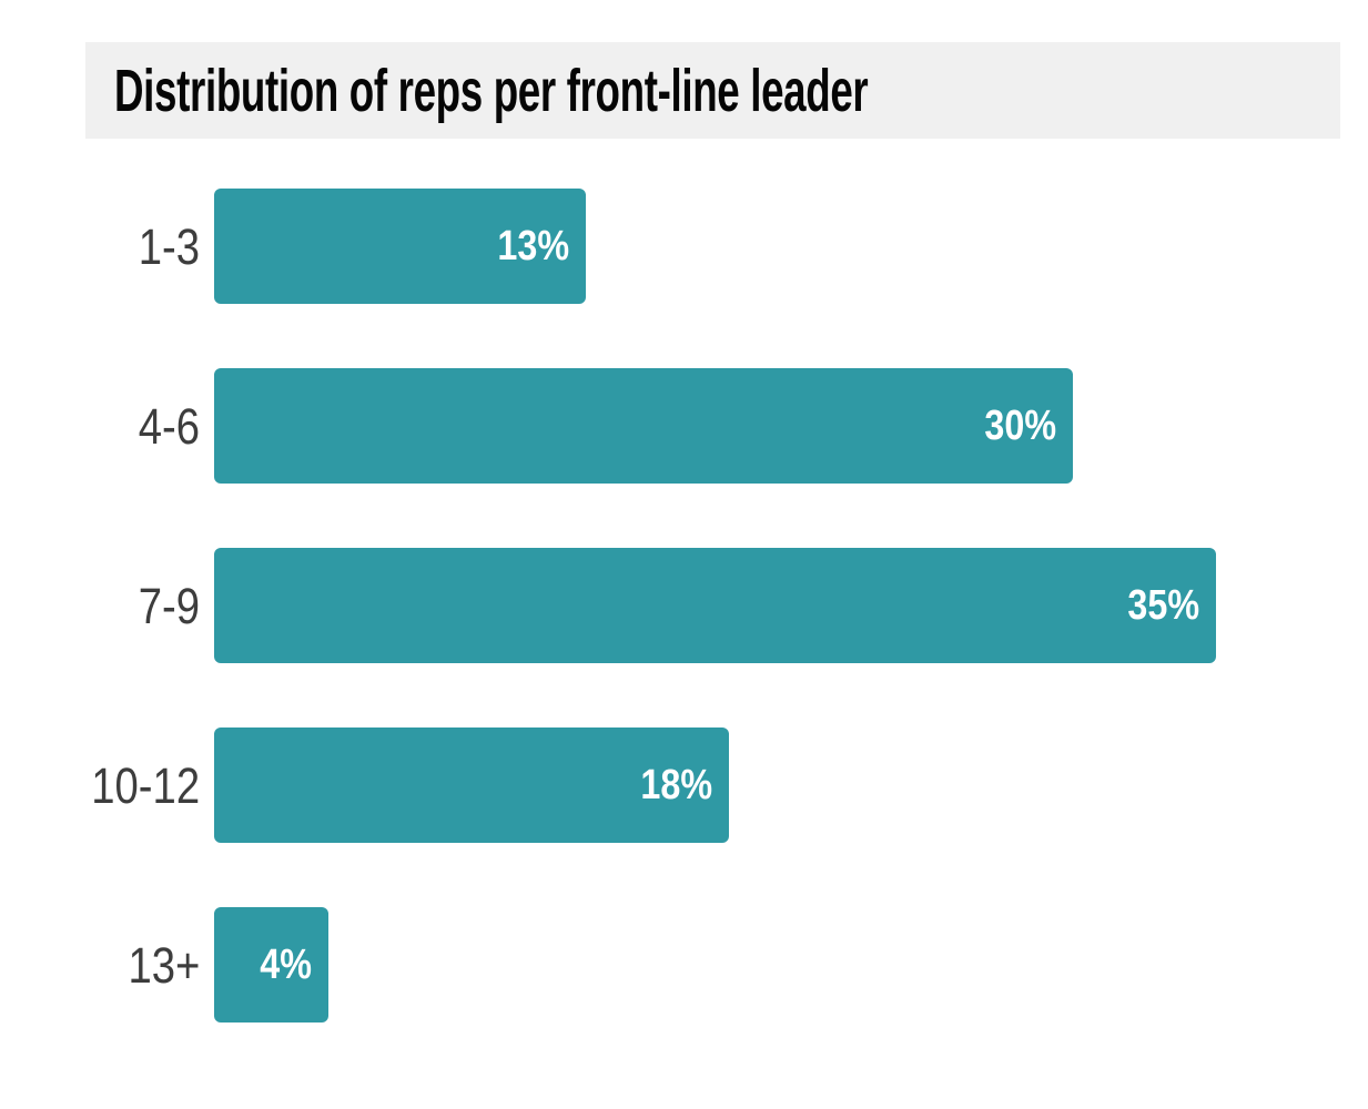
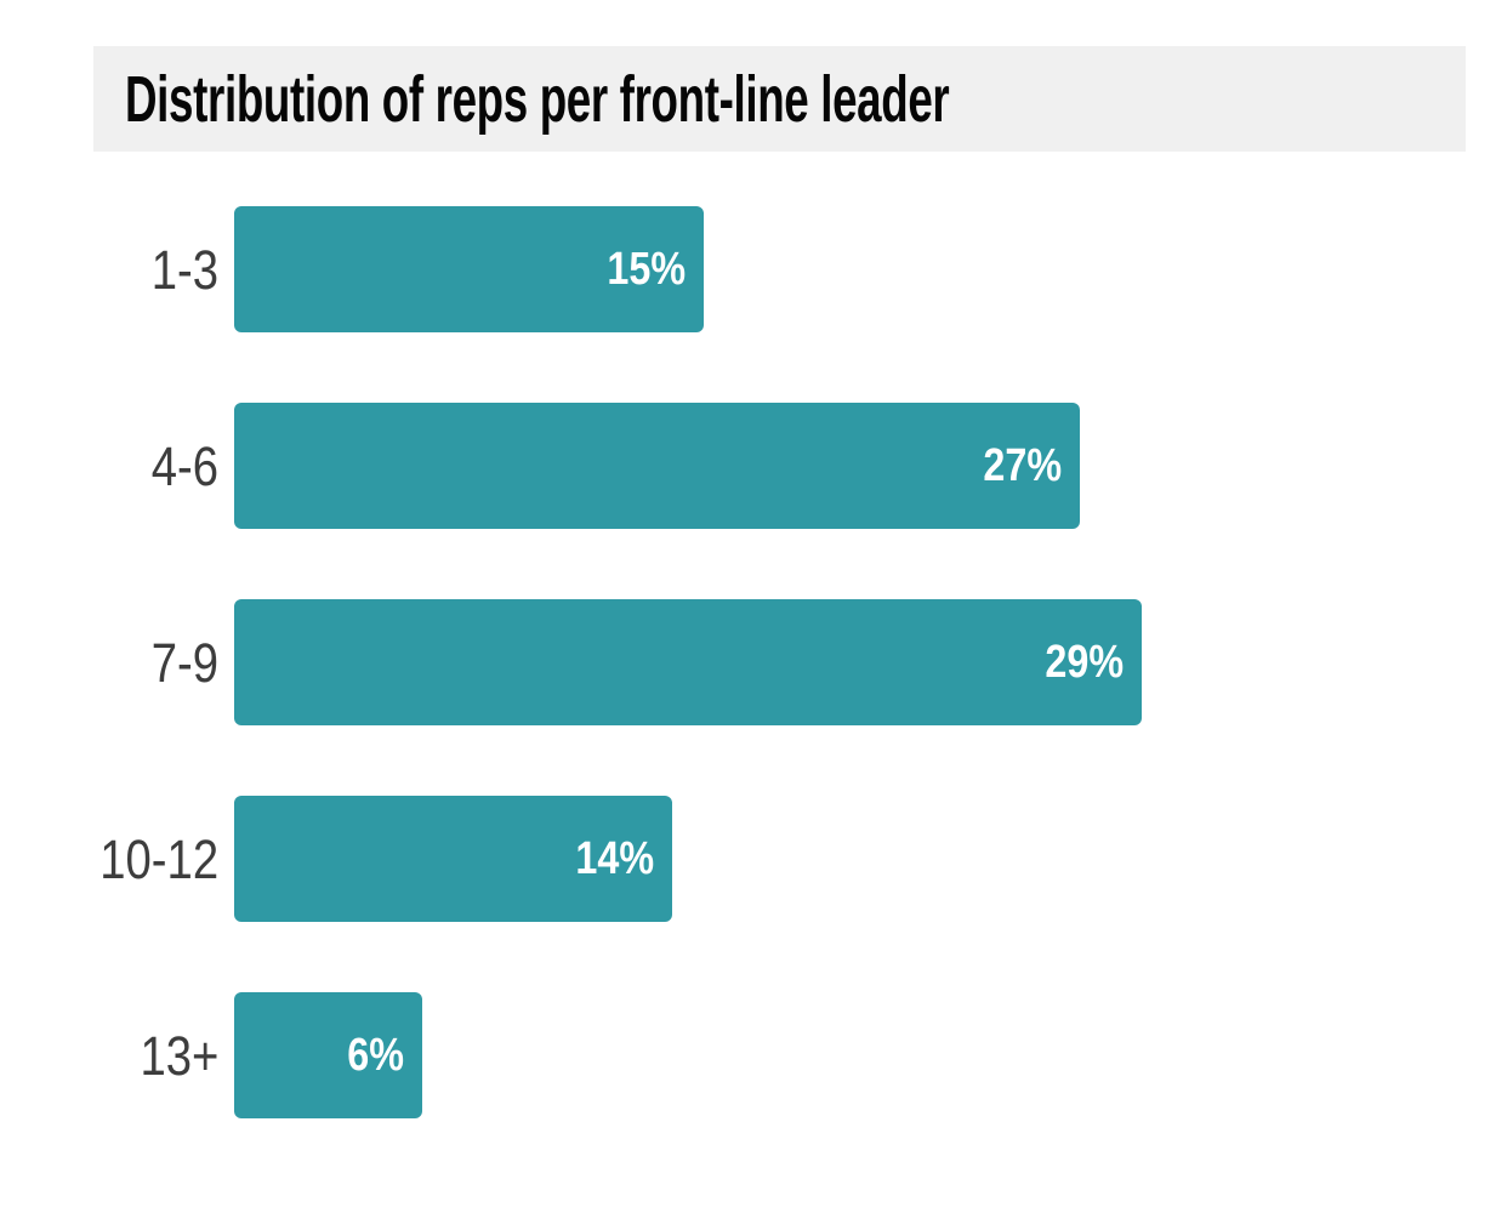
1-3: 13% -> 15%
4-6: 30% -> 27%
7-9: 35% -> 29%
10-12: 18% -> 14%
13+: 4% -> 6%
